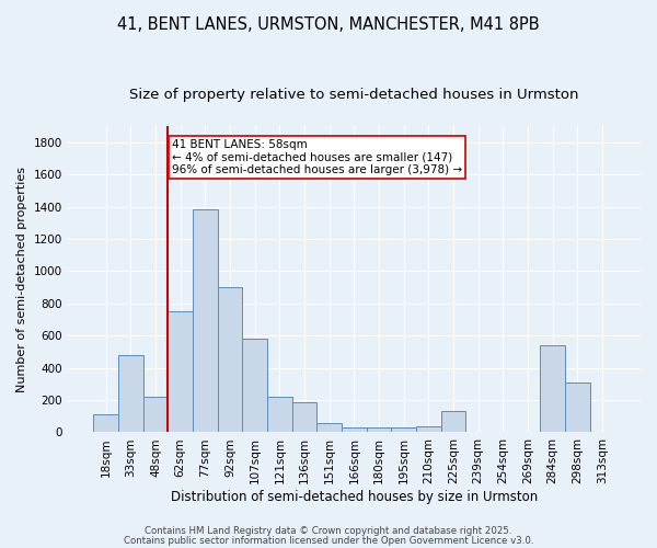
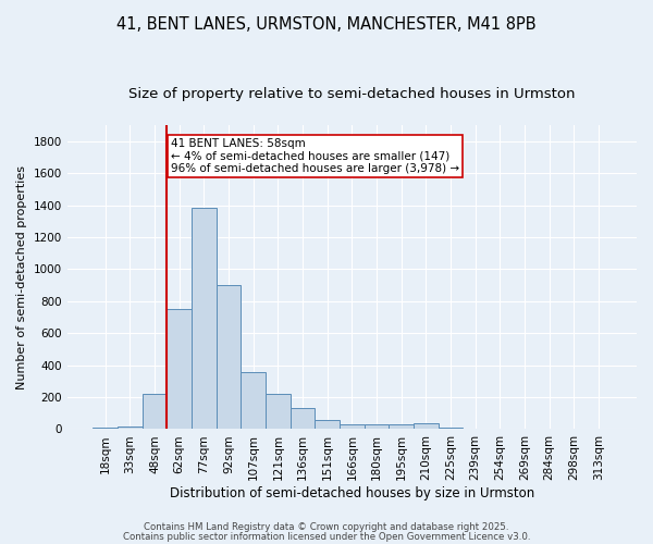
18sqm: 110 -> 10
33sqm: 480 -> 20
107sqm: 580 -> 360
136sqm: 190 -> 130
225sqm: 130 -> 10
284sqm: 540 -> 0
298sqm: 310 -> 0
